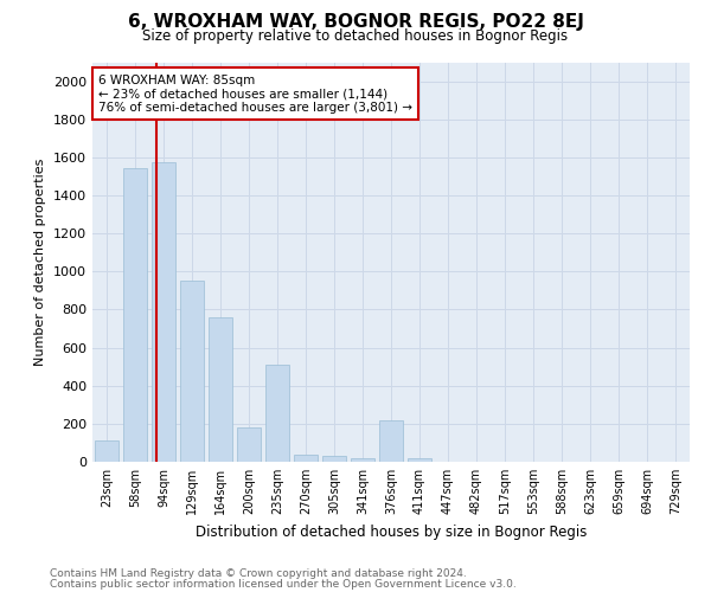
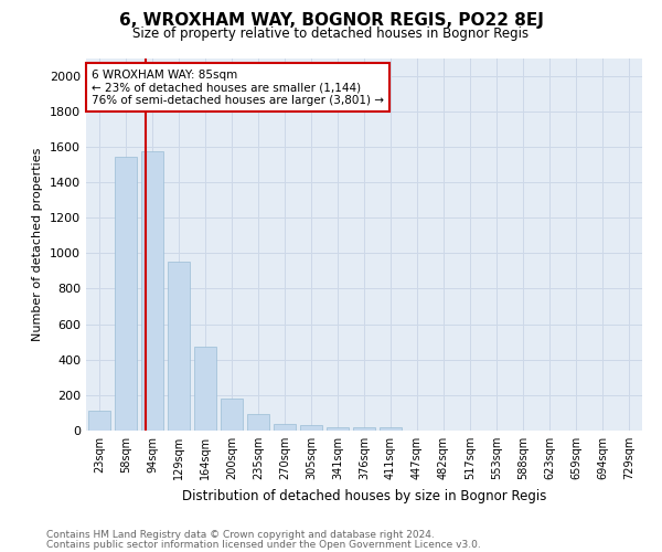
164sqm: 760 -> 480
235sqm: 510 -> 100
376sqm: 220 -> 20
